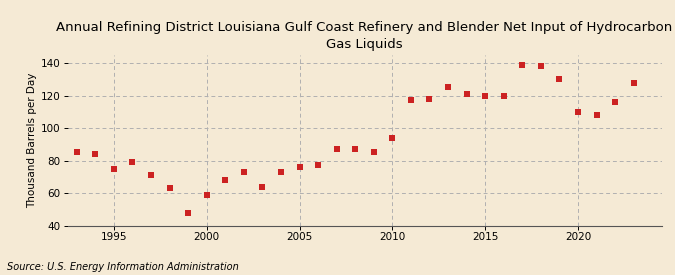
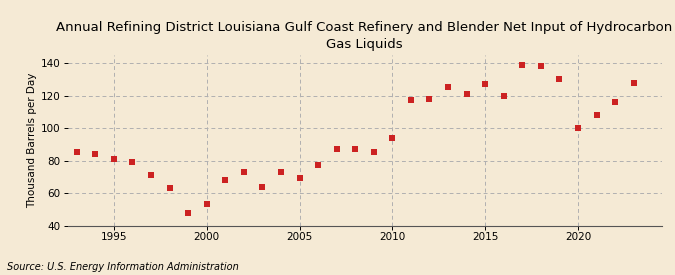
1995: 75 -> 81
2000: 59 -> 53
2005: 76 -> 69
2015: 120 -> 127
2020: 110 -> 100
